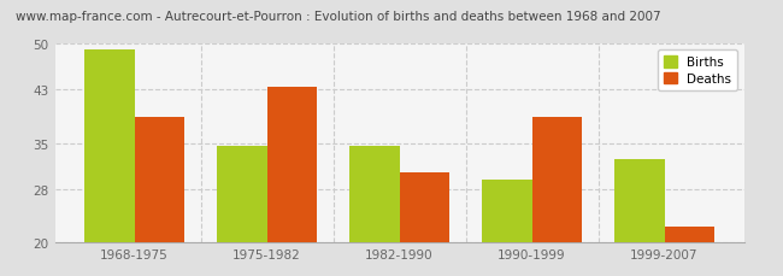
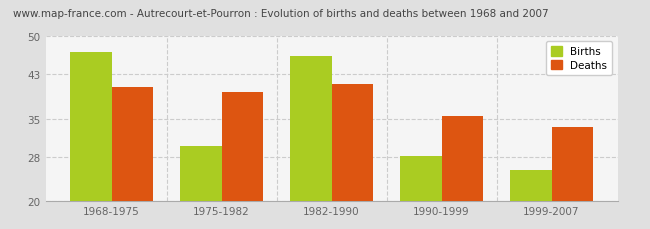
Births/1968-1975: 49.0 -> 47.0
Deaths/1968-1975: 39.0 -> 40.8
Births/1975-1982: 34.5 -> 30.0
Deaths/1975-1982: 43.5 -> 39.8
Births/1982-1990: 34.5 -> 46.4
Deaths/1982-1990: 30.5 -> 41.2
Births/1990-1999: 29.5 -> 28.2
Deaths/1990-1999: 39.0 -> 35.4
Births/1999-2007: 32.5 -> 25.6
Deaths/1999-2007: 22.5 -> 33.4
